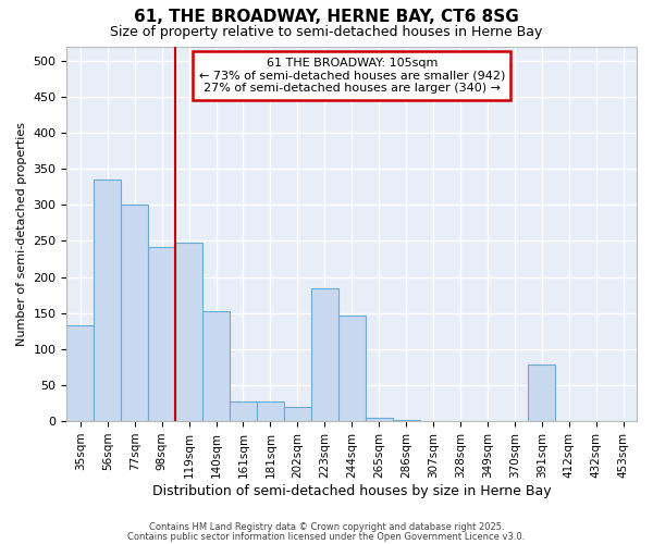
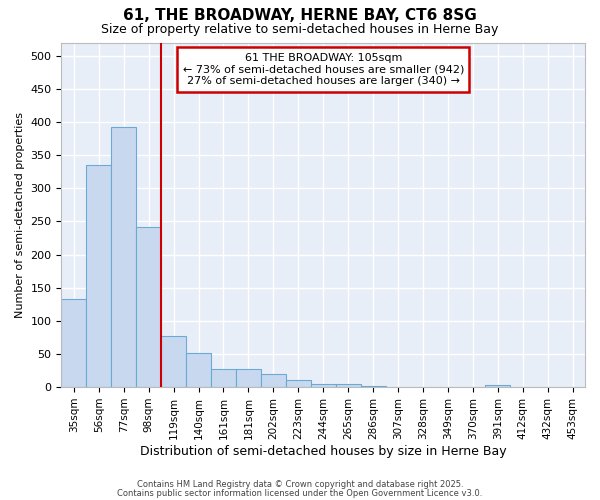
77sqm: 300 -> 392
119sqm: 248 -> 77
140sqm: 152 -> 51
223sqm: 184 -> 10
244sqm: 146 -> 5
391sqm: 78 -> 3
